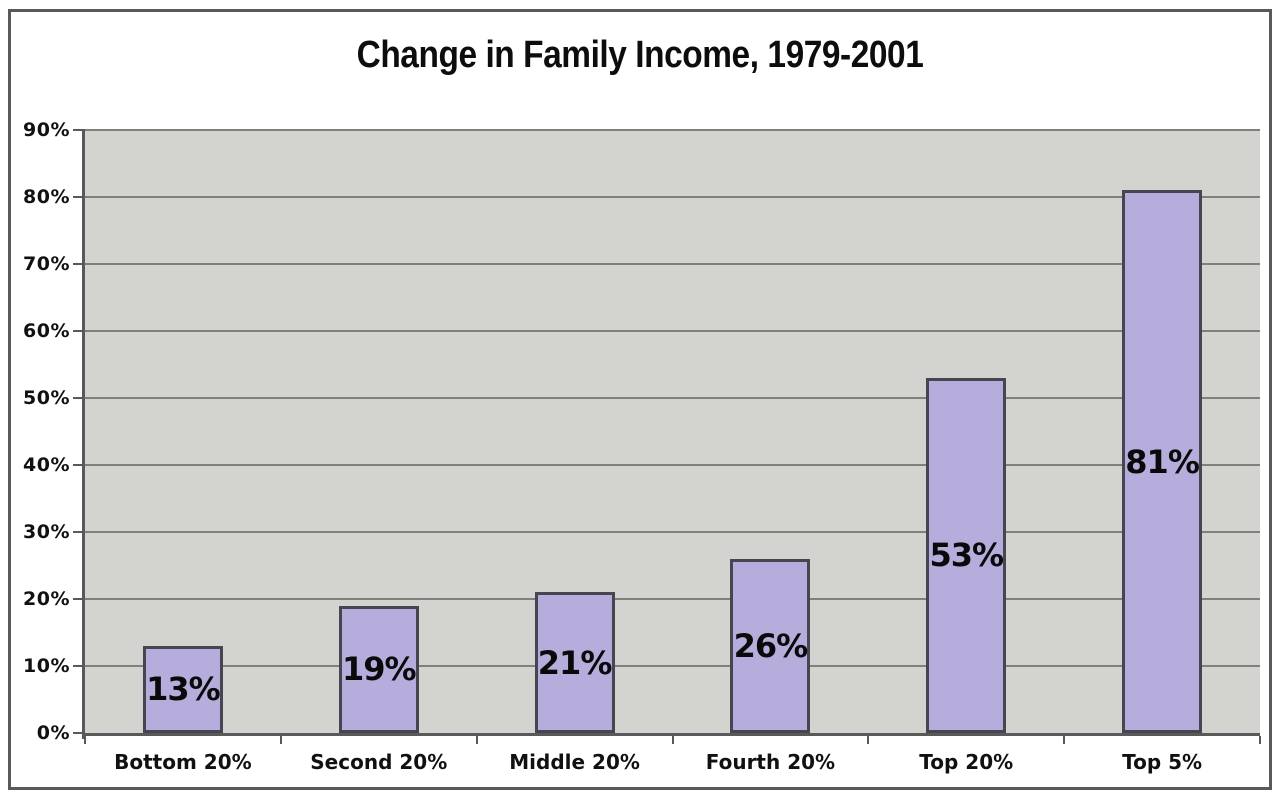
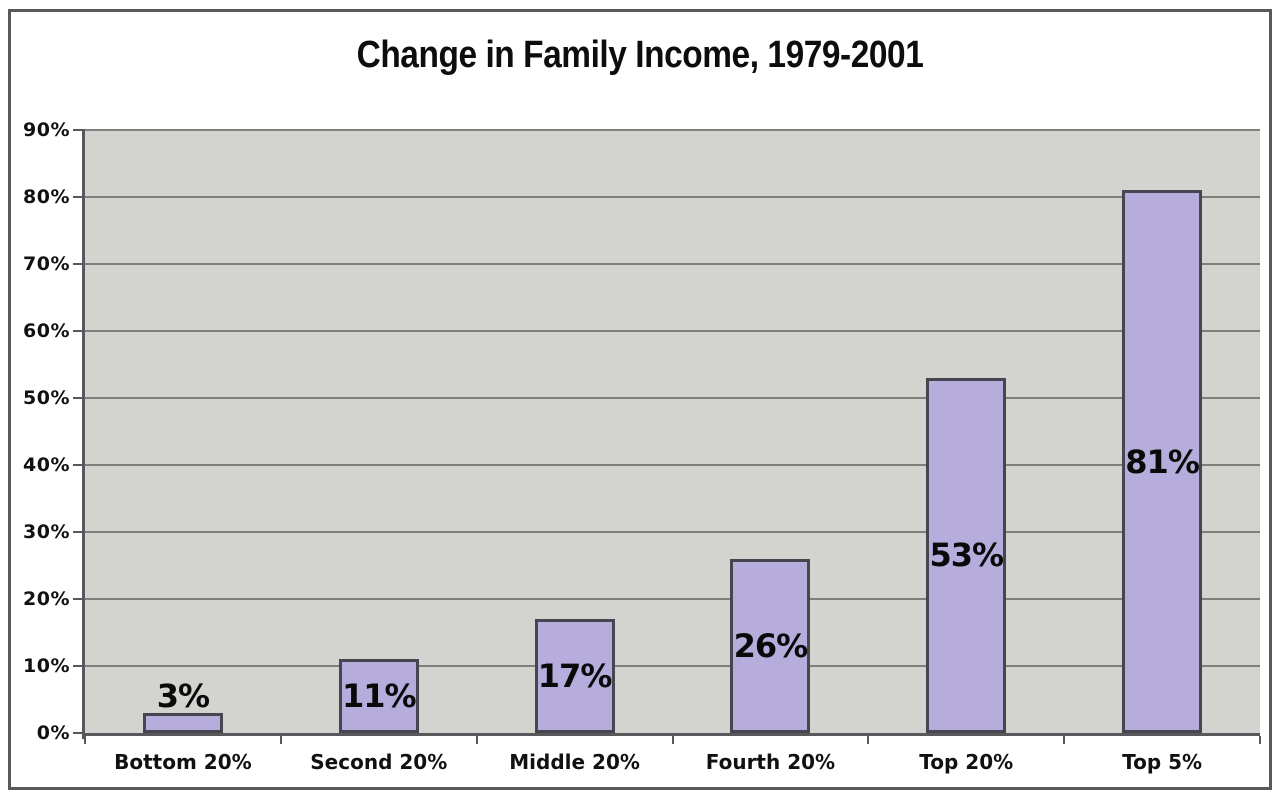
Bottom 20%: 13% -> 3%
Second 20%: 19% -> 11%
Middle 20%: 21% -> 17%
